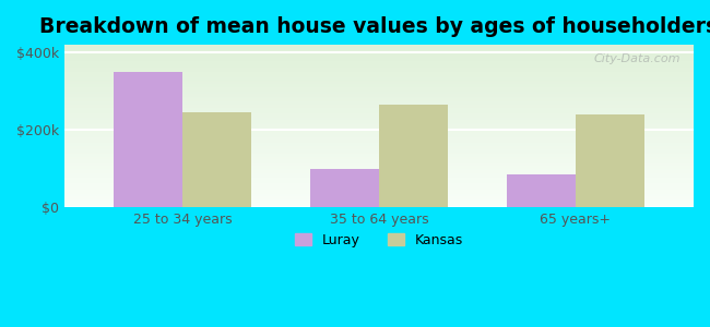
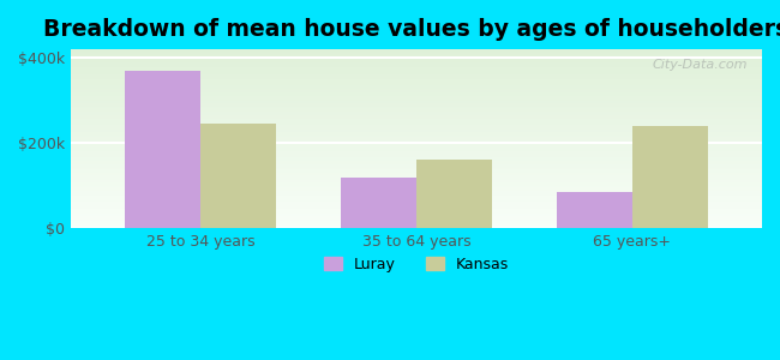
Luray/25 to 34 years: $350k -> $370k
Luray/35 to 64 years: $100k -> $120k
Kansas/35 to 64 years: $265k -> $160k
